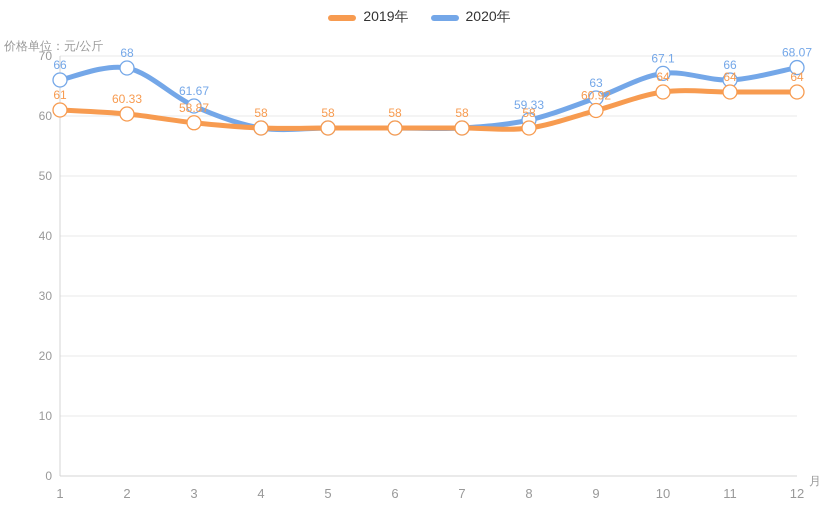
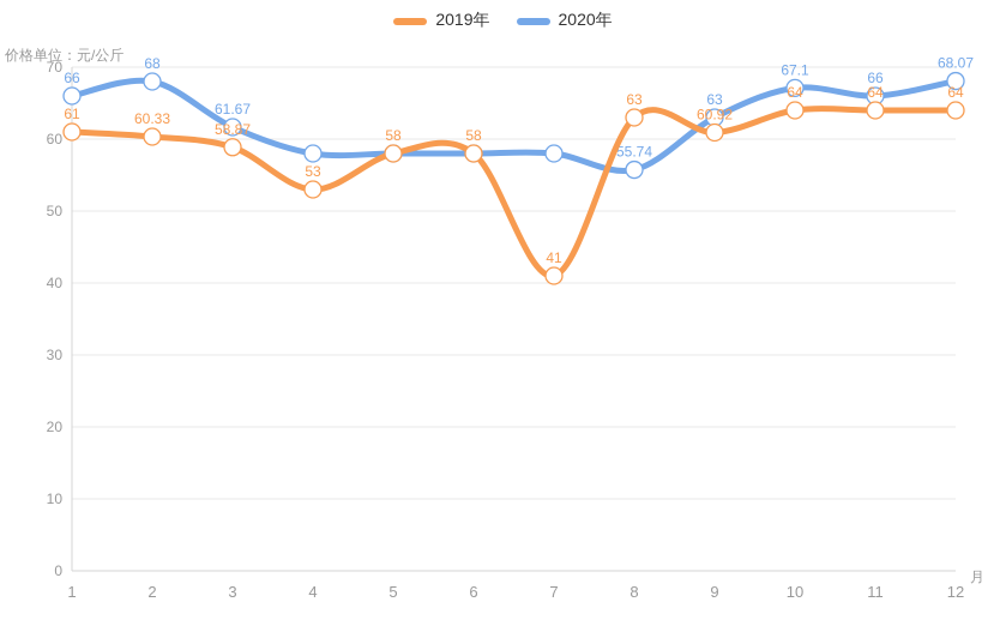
2019年/4: 58 -> 53
2019年/7: 58 -> 41
2019年/8: 58 -> 63
2020年/8: 59.33 -> 55.74
